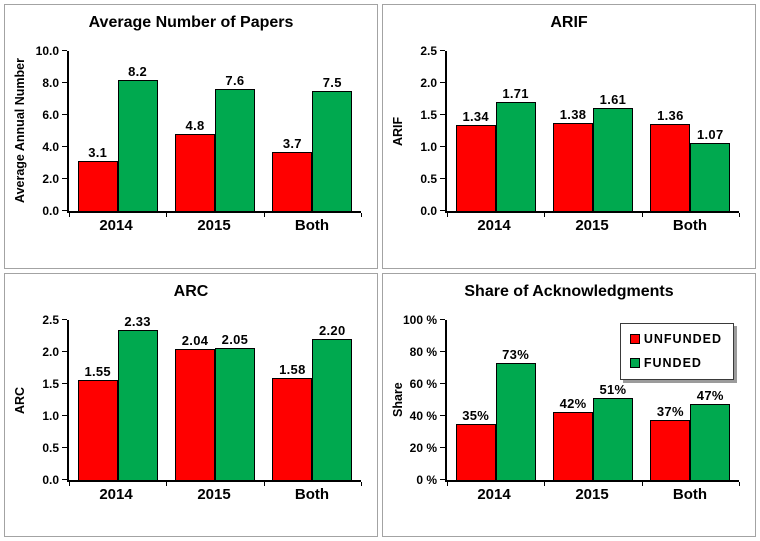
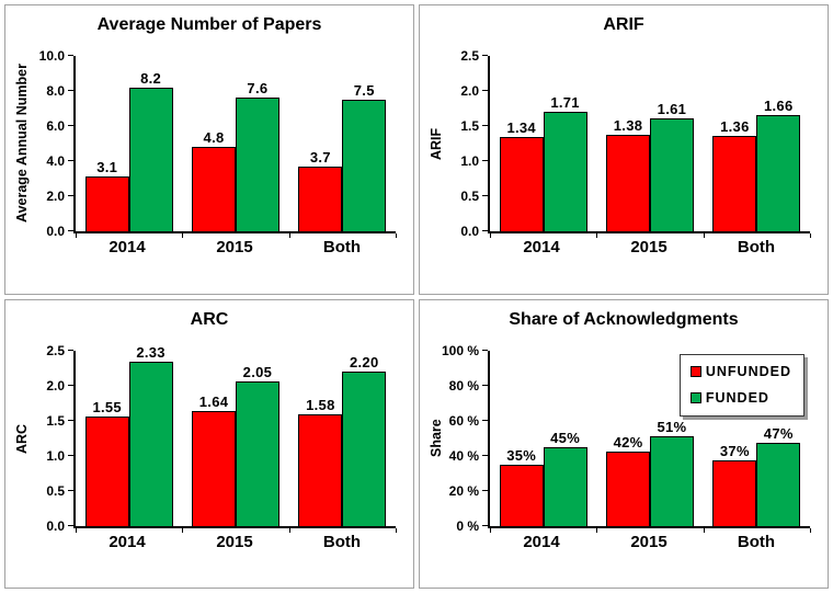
ARIF/FUNDED/Both: 1.07 -> 1.66
ARC/UNFUNDED/2015: 2.04 -> 1.64
Share of Acknowledgments/FUNDED/2014: 73% -> 45%
